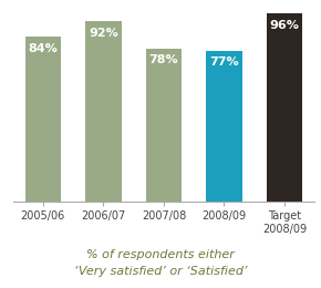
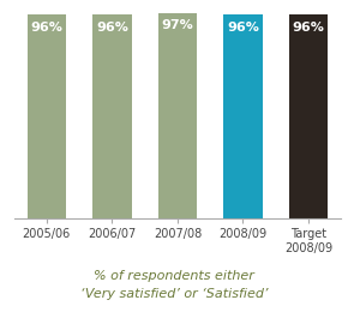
2005/06: 84% -> 96%
2006/07: 92% -> 96%
2007/08: 78% -> 97%
2008/09: 77% -> 96%
